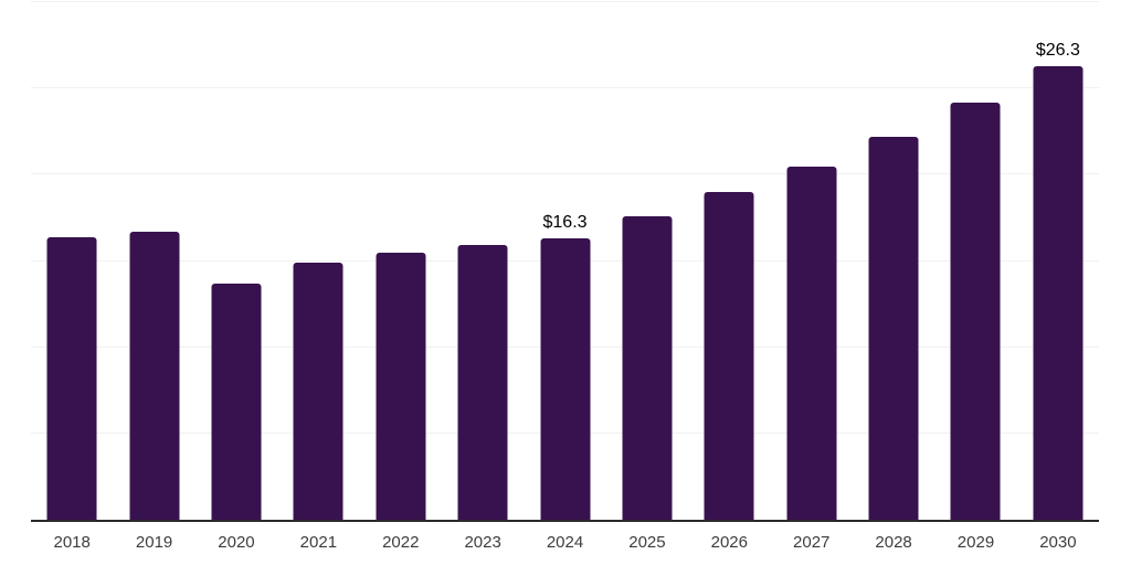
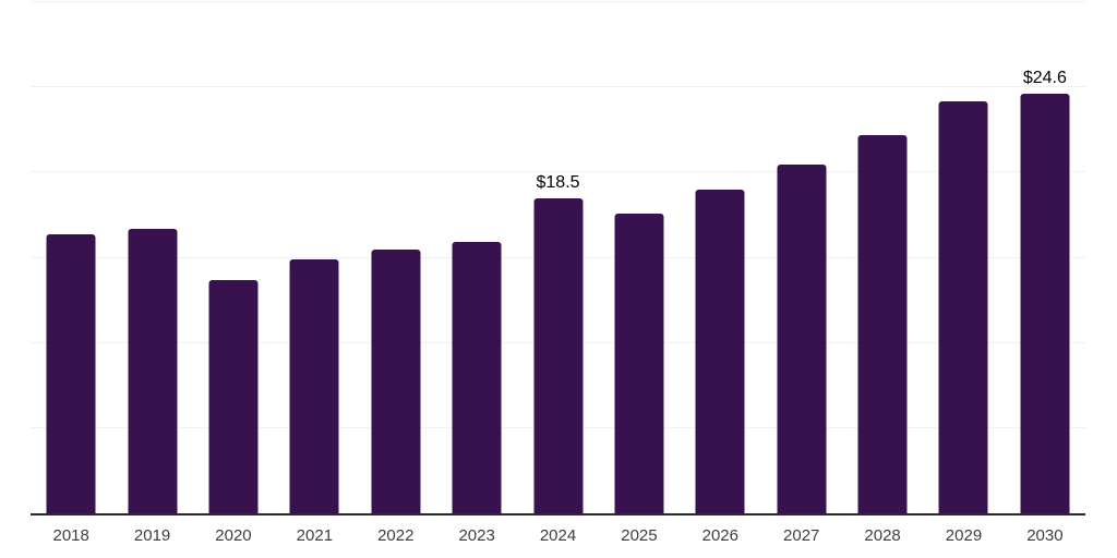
2024: $16.3 -> $18.5
2030: $26.3 -> $24.6
